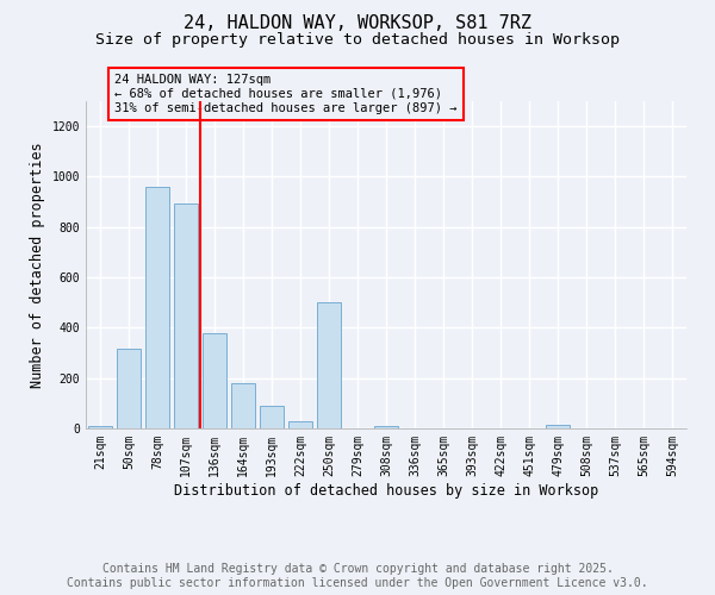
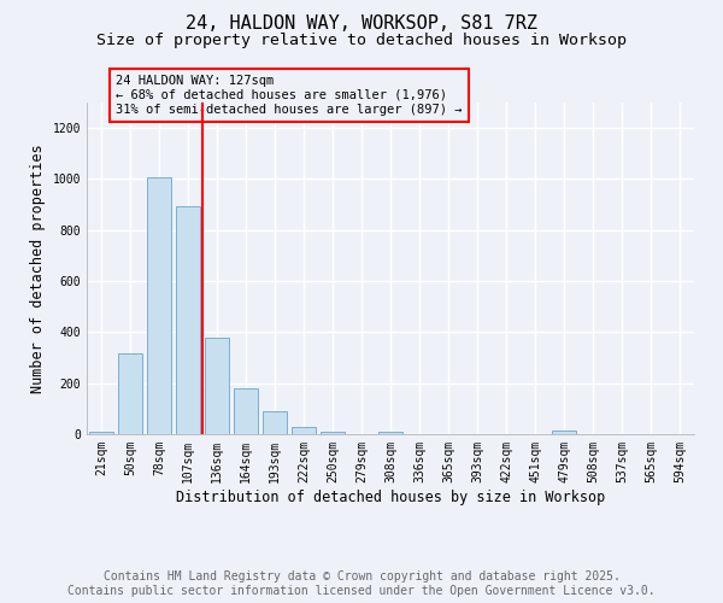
78sqm: 960 -> 1005
250sqm: 500 -> 10
